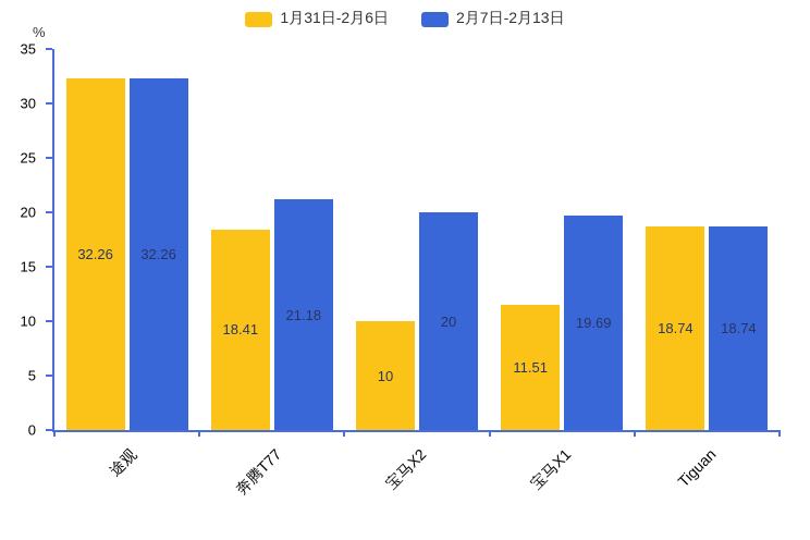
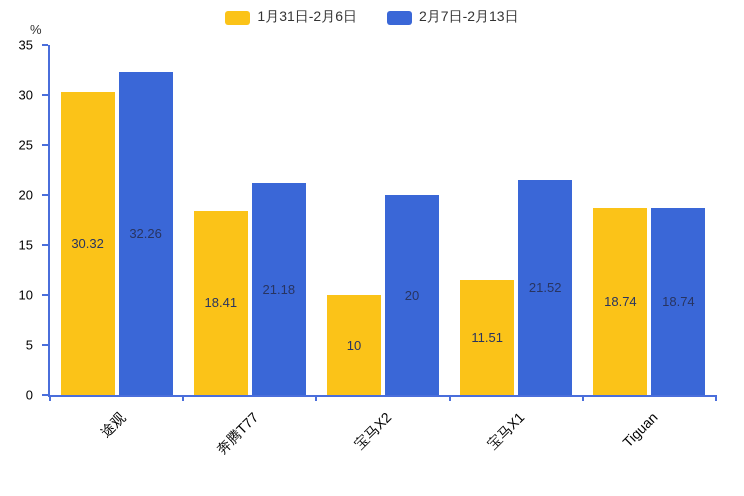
1月31日-2月6日/途观: 32.26 -> 30.32
2月7日-2月13日/宝马X1: 19.69 -> 21.52
